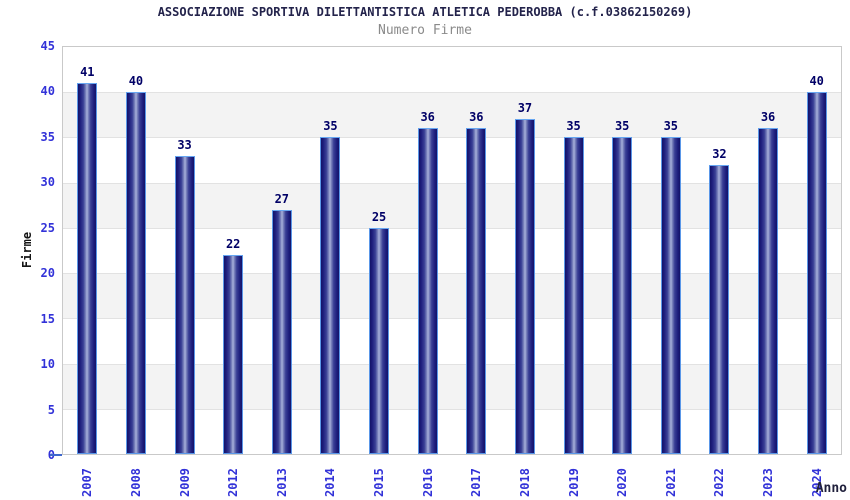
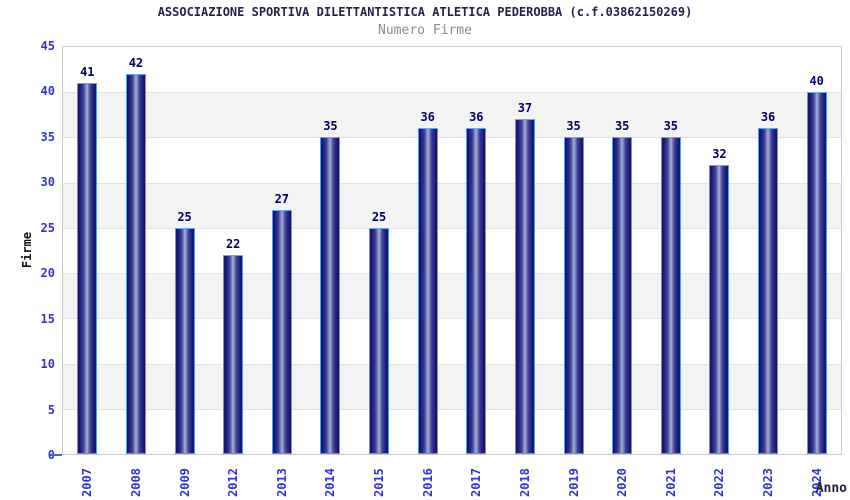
2008: 40 -> 42
2009: 33 -> 25
